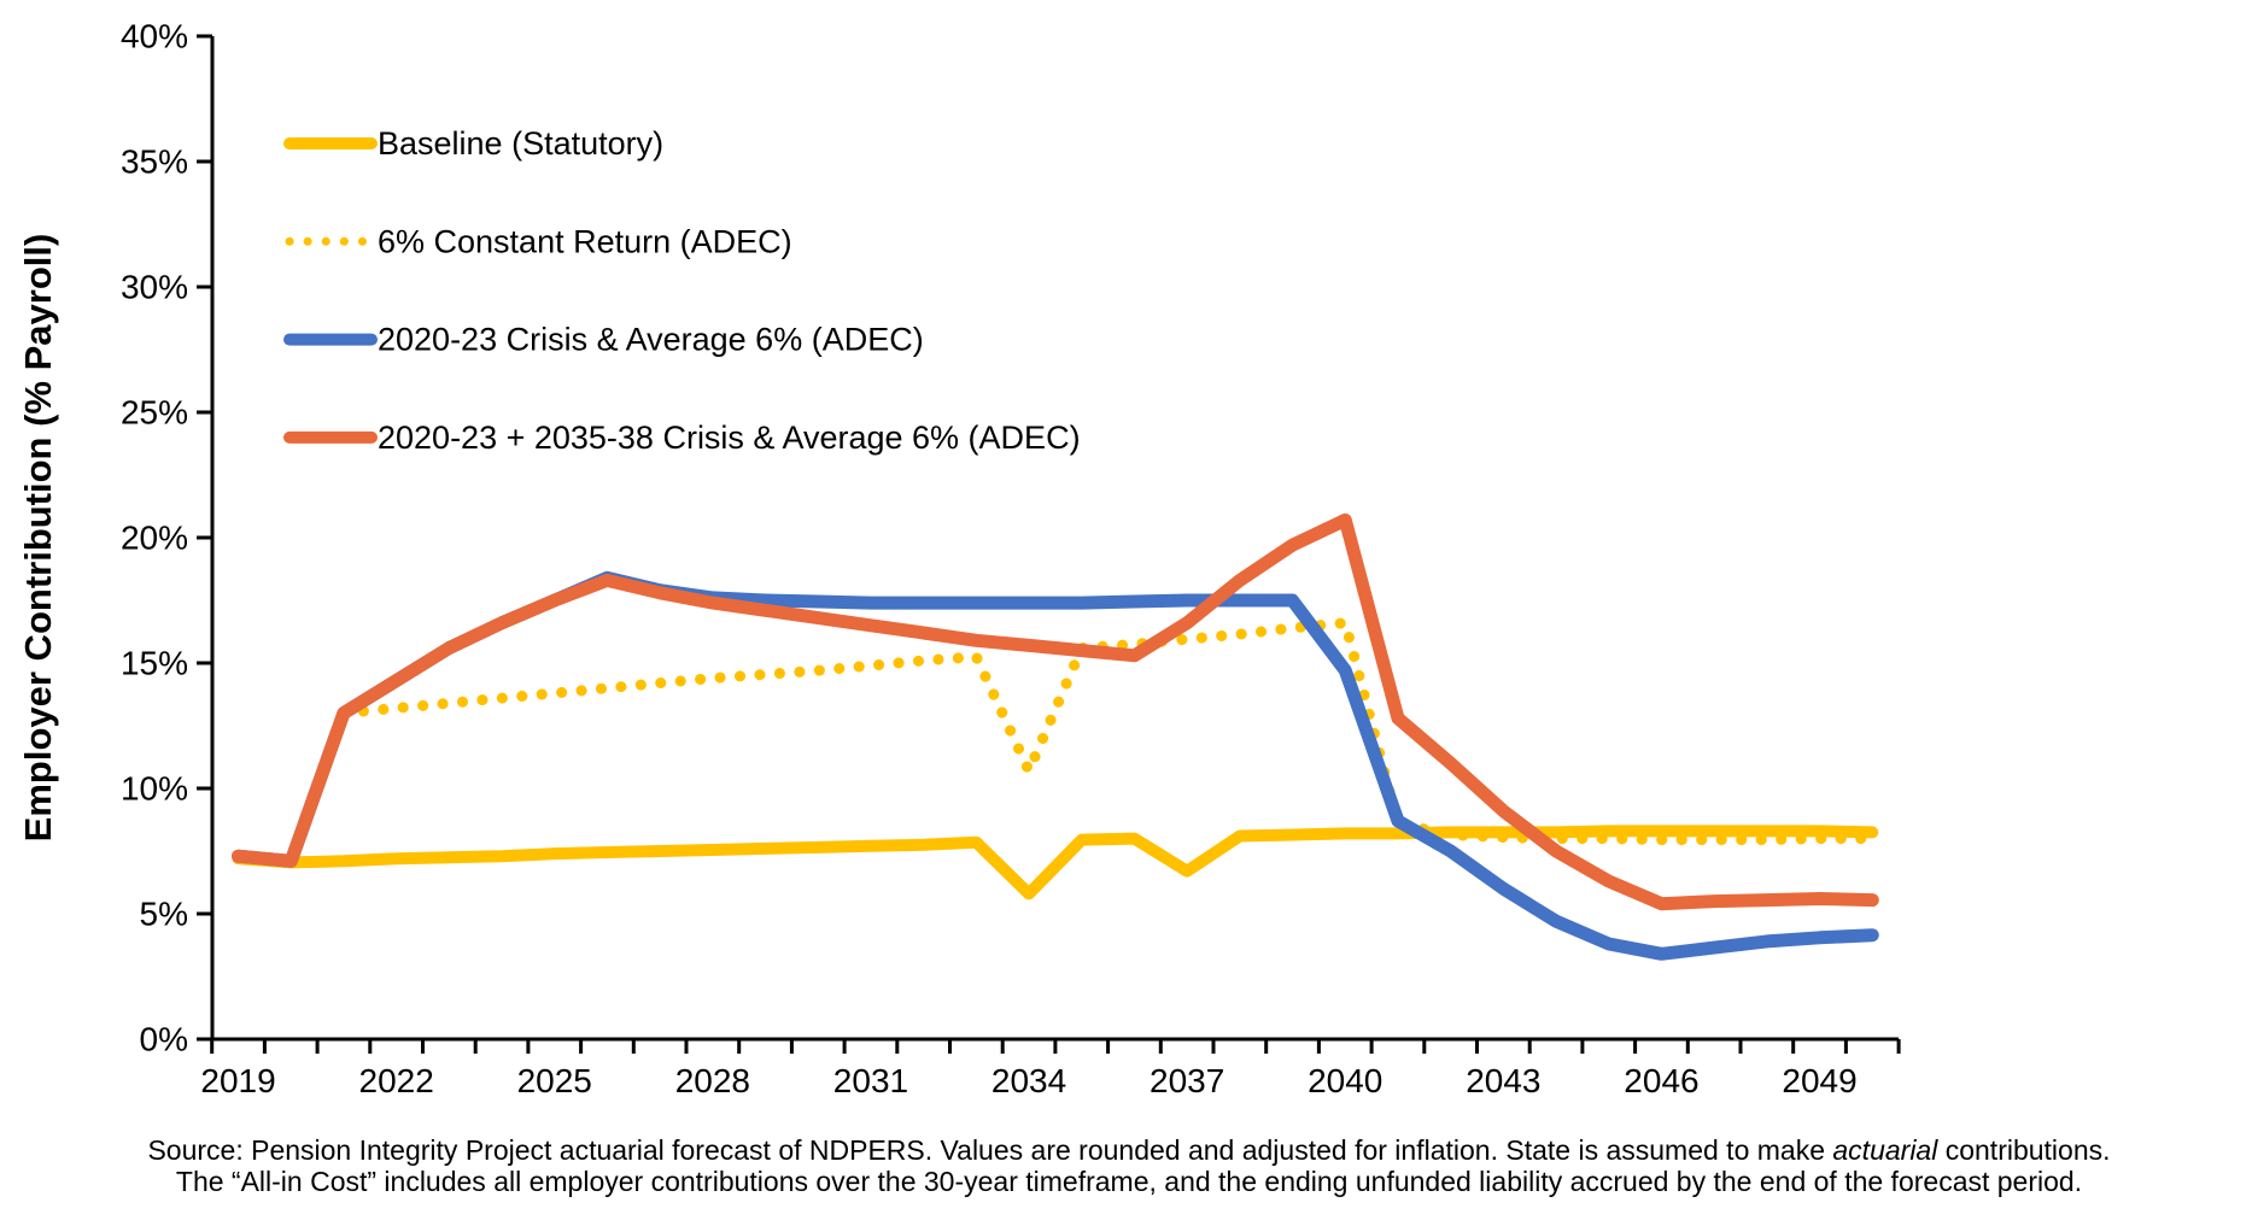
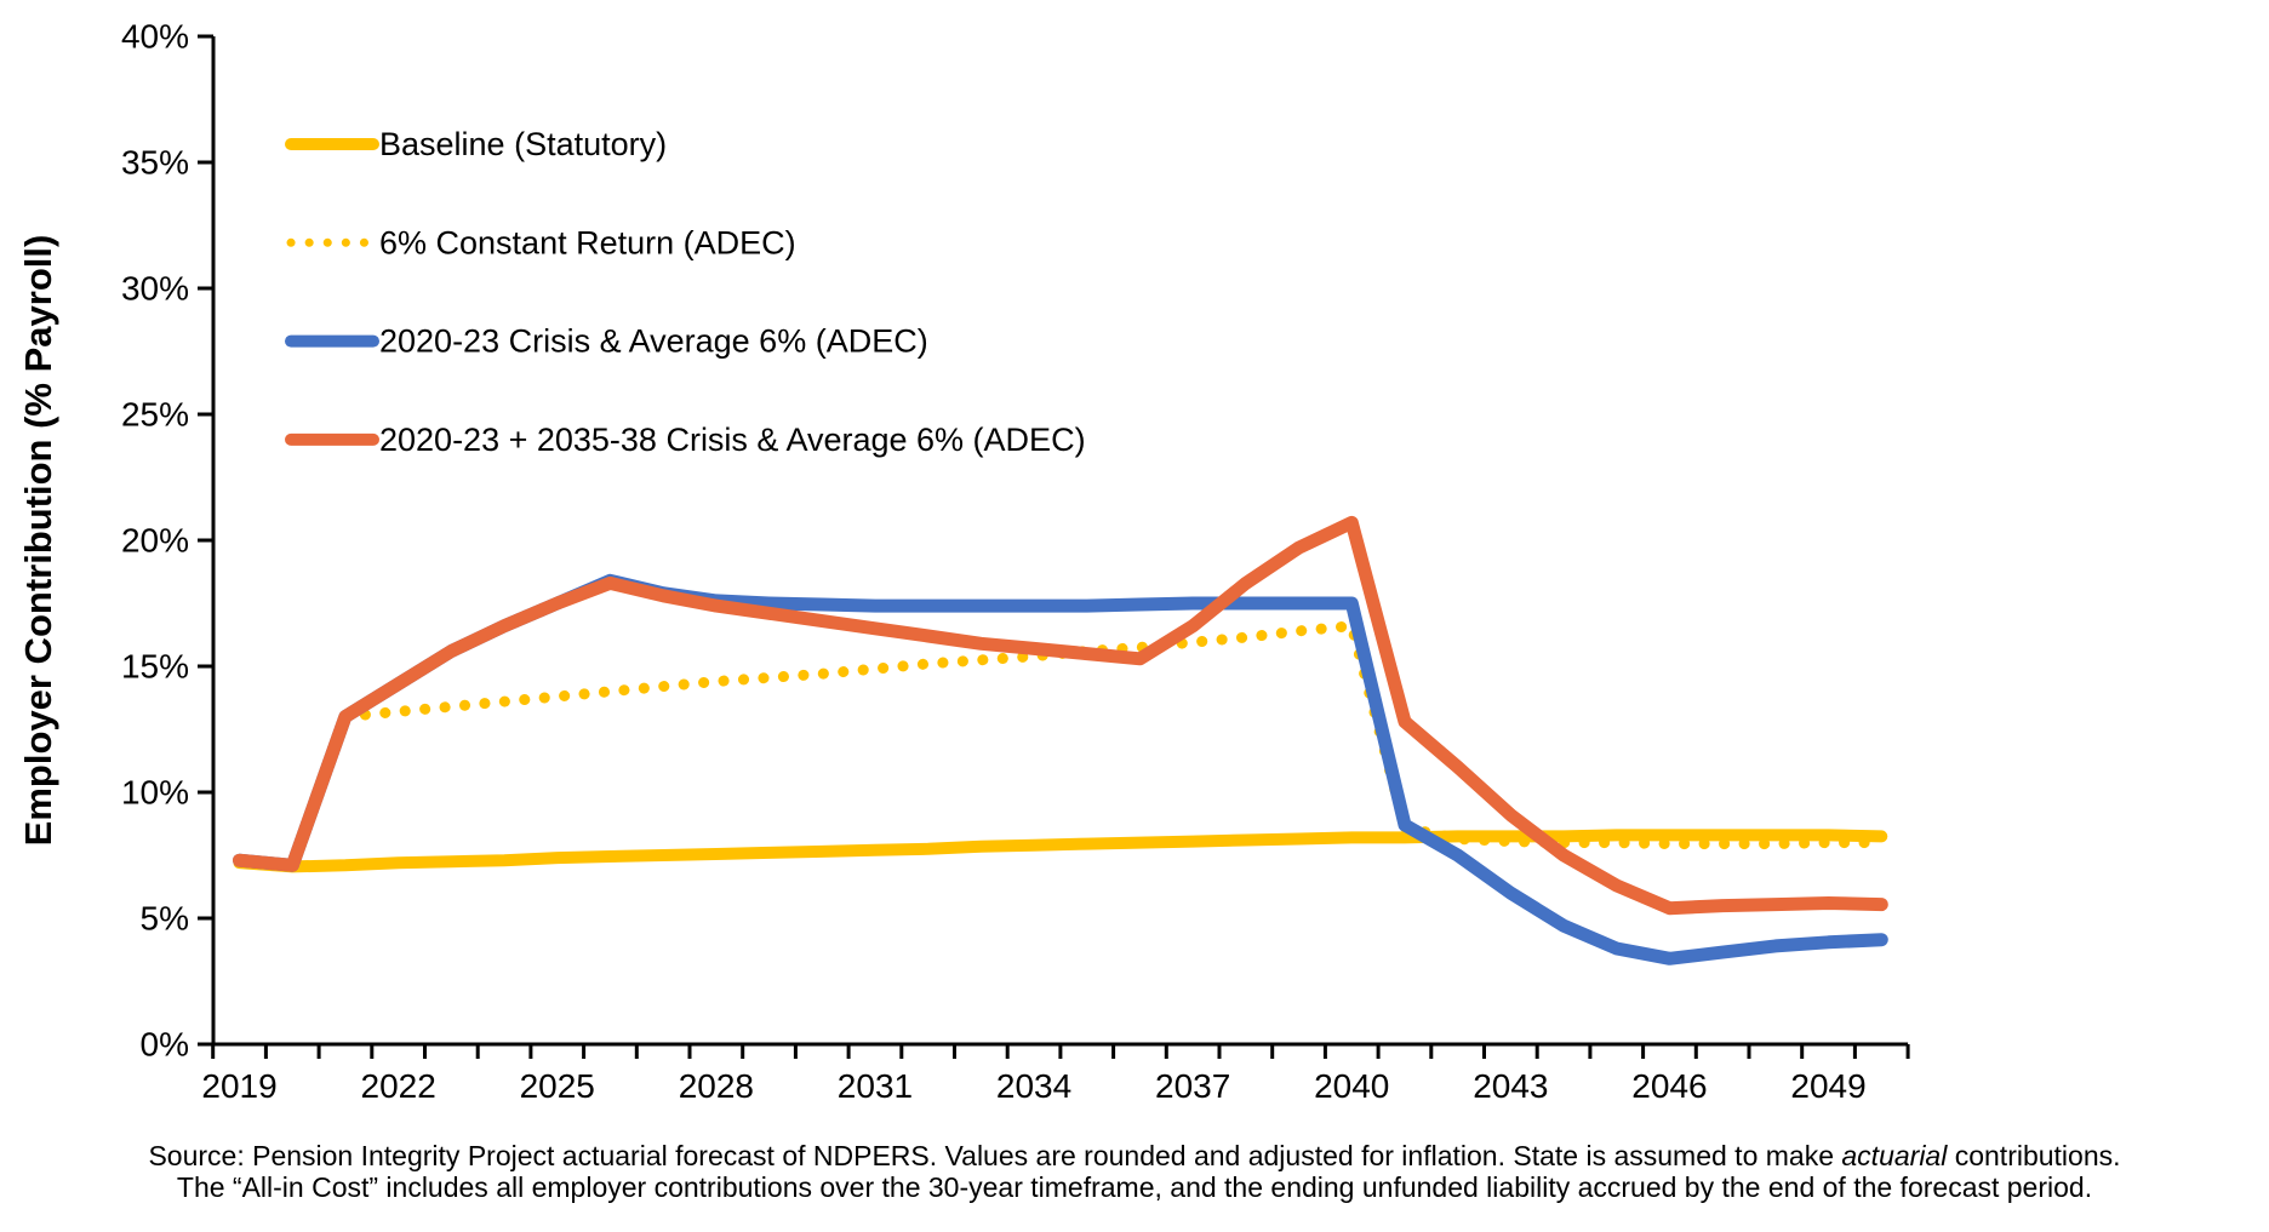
Baseline (Statutory)/2034: 5.8% -> 7.9%
6% Constant Return (ADEC)/2034: 10.7% -> 15.4%
Baseline (Statutory)/2037: 6.7% -> 8.1%
2020-23 Crisis & Average 6% (ADEC)/2040: 14.7% -> 17.5%
